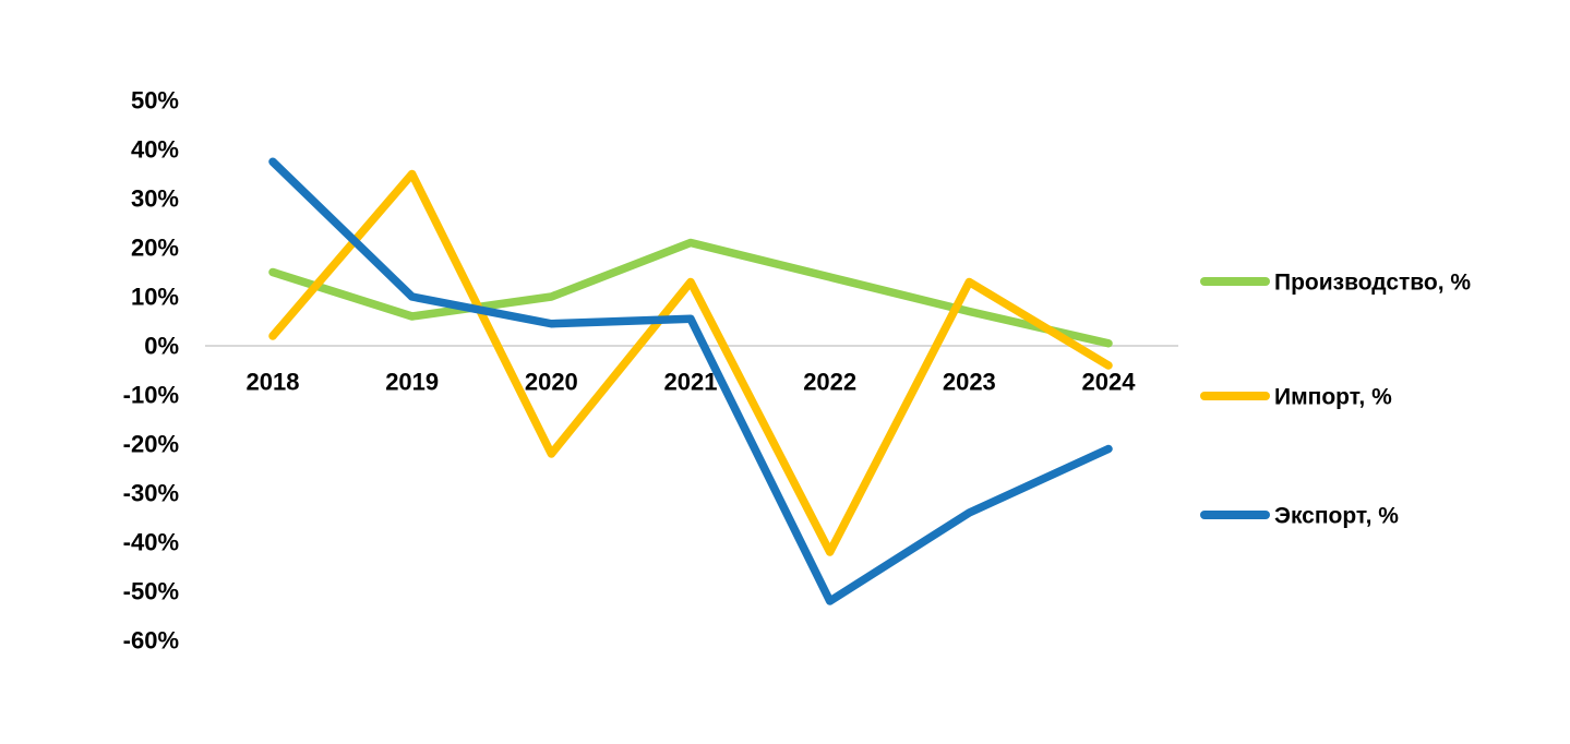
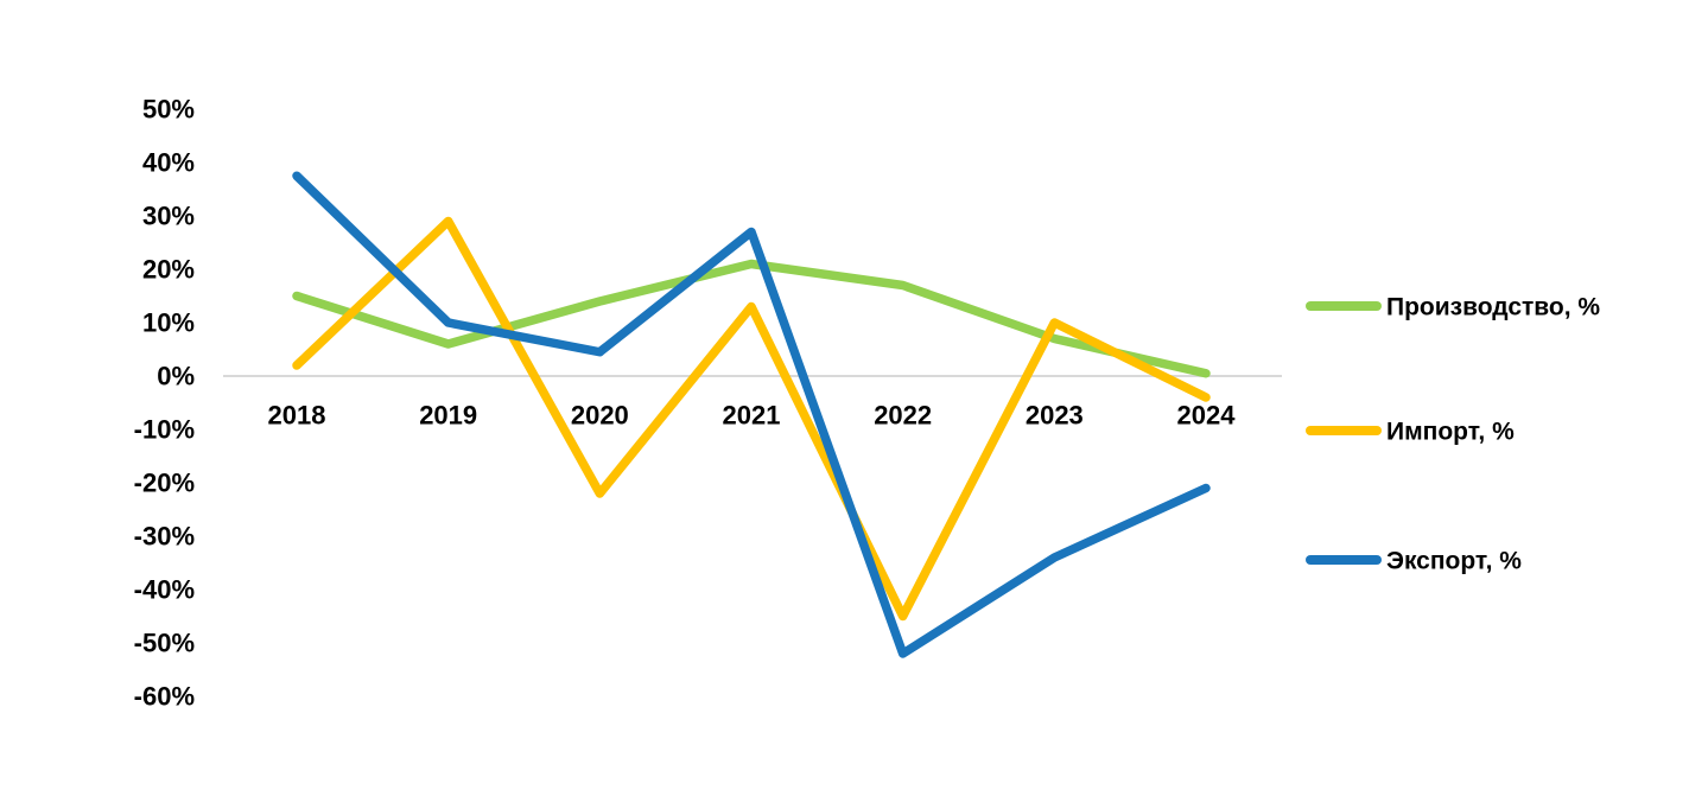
Импорт, %/2019: 35% -> 29%
Производство, %/2020: 10% -> 14%
Экспорт, %/2021: 6% -> 27%
Производство, %/2022: 14% -> 17%
Импорт, %/2022: -42% -> -45%
Импорт, %/2023: 13% -> 10%
